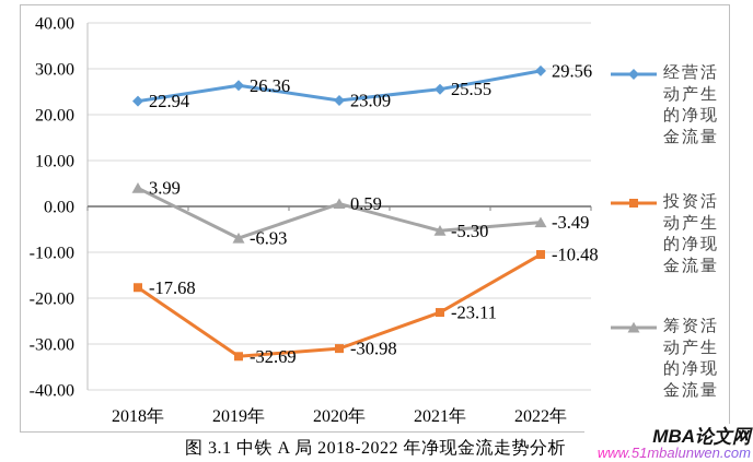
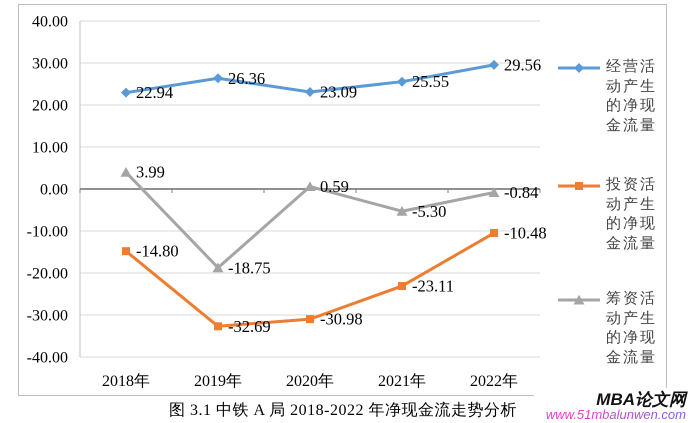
投资活动产生的净现金流量/2018年: -17.68 -> -14.80
筹资活动产生的净现金流量/2019年: -6.93 -> -18.75
筹资活动产生的净现金流量/2022年: -3.49 -> -0.84
